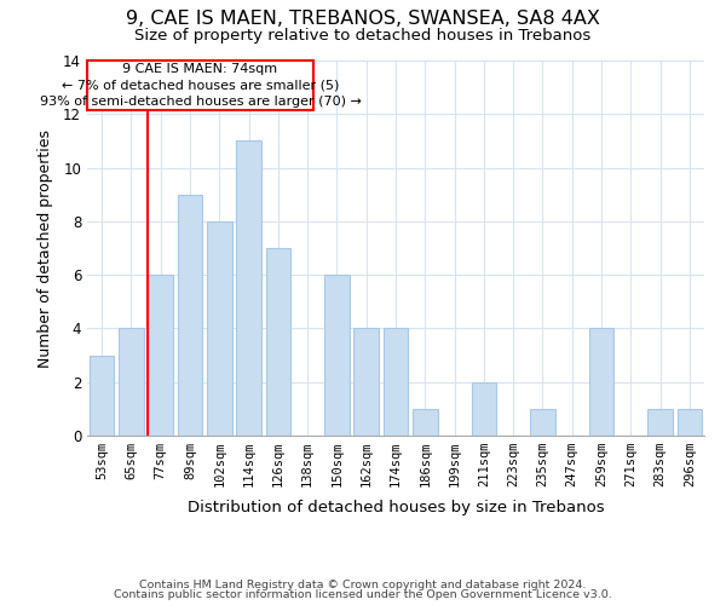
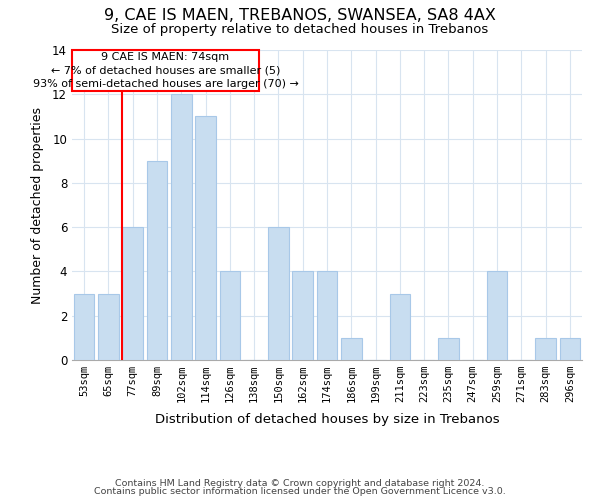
65sqm: 4 -> 3
102sqm: 8 -> 12
126sqm: 7 -> 4
211sqm: 2 -> 3
